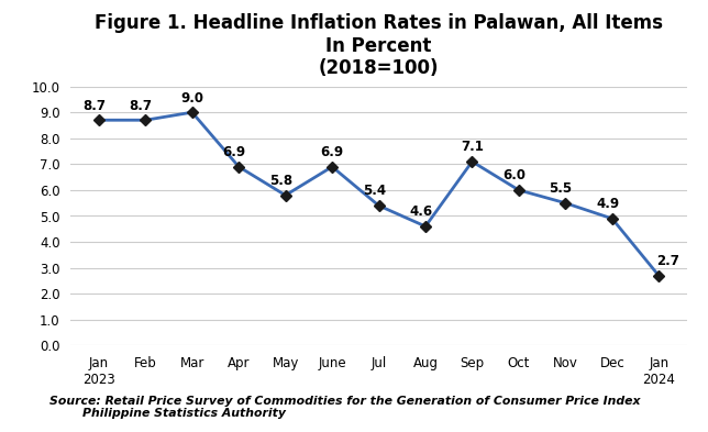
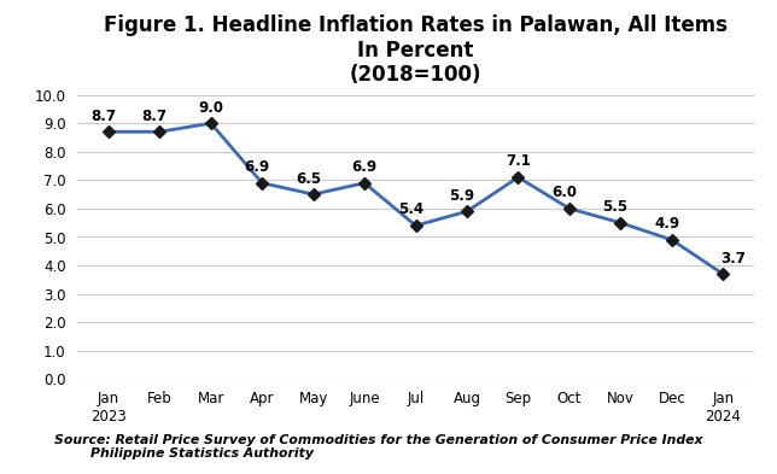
May: 5.8 -> 6.5
Aug: 4.6 -> 5.9
Jan 2024: 2.7 -> 3.7
